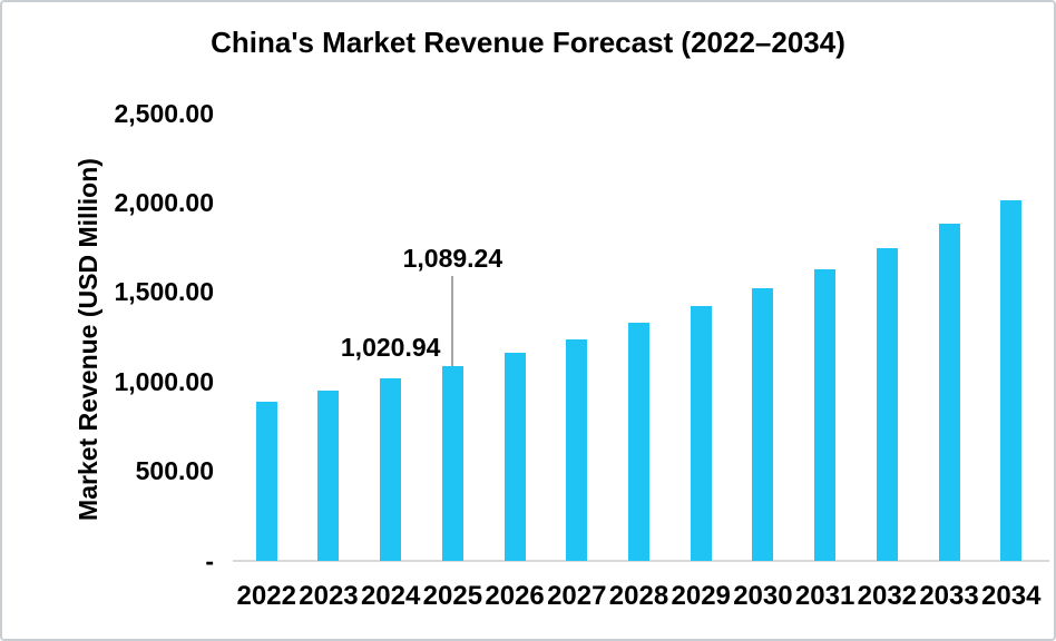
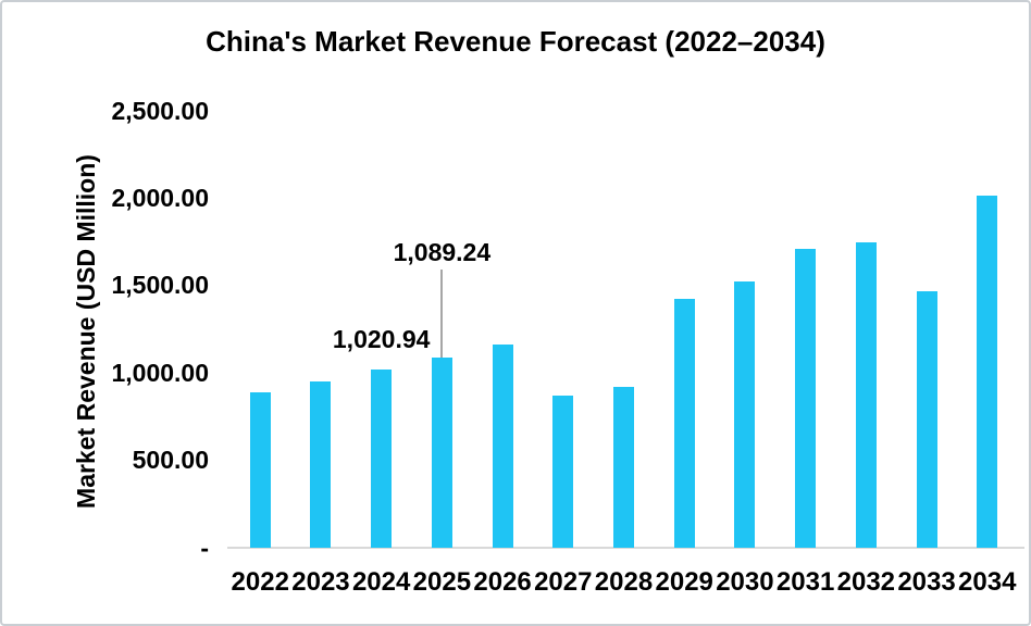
2027: 1240 -> 870
2028: 1330 -> 920
2031: 1630 -> 1710
2033: 1880 -> 1470
